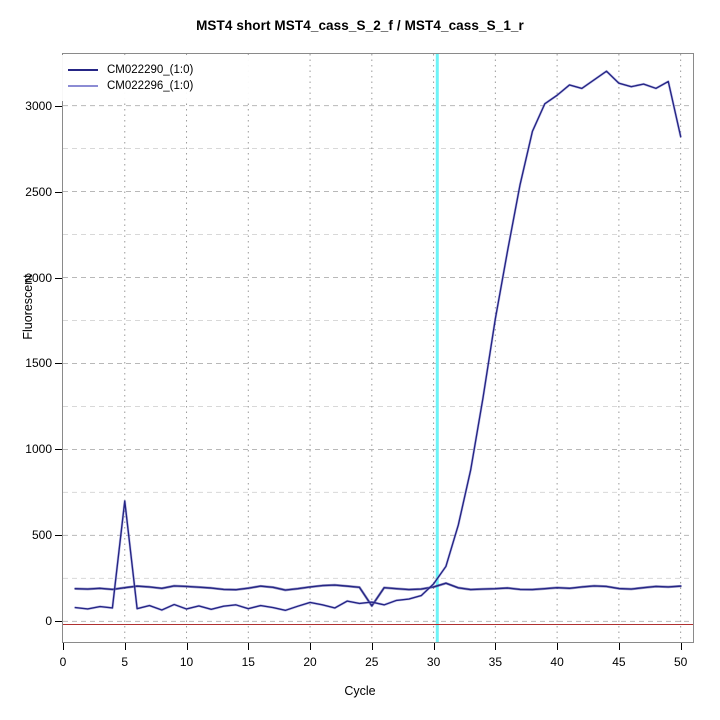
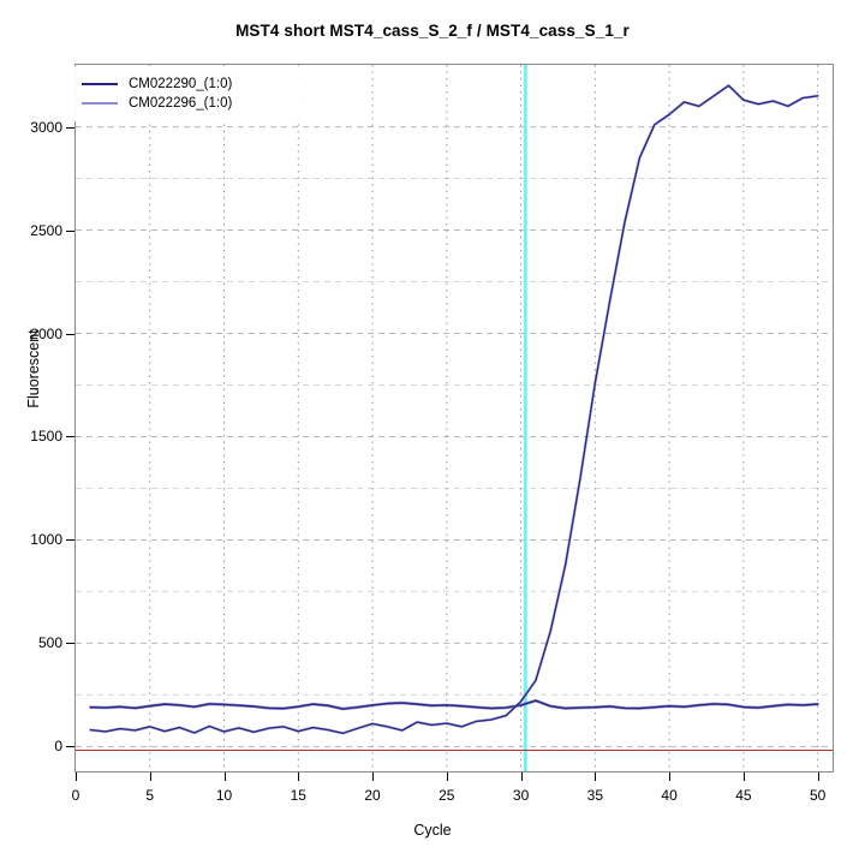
CM022296_(1:0)/5: 700 -> 100
CM022290_(1:0)/25: 90 -> 200
CM022296_(1:0)/50: 2820 -> 3150
